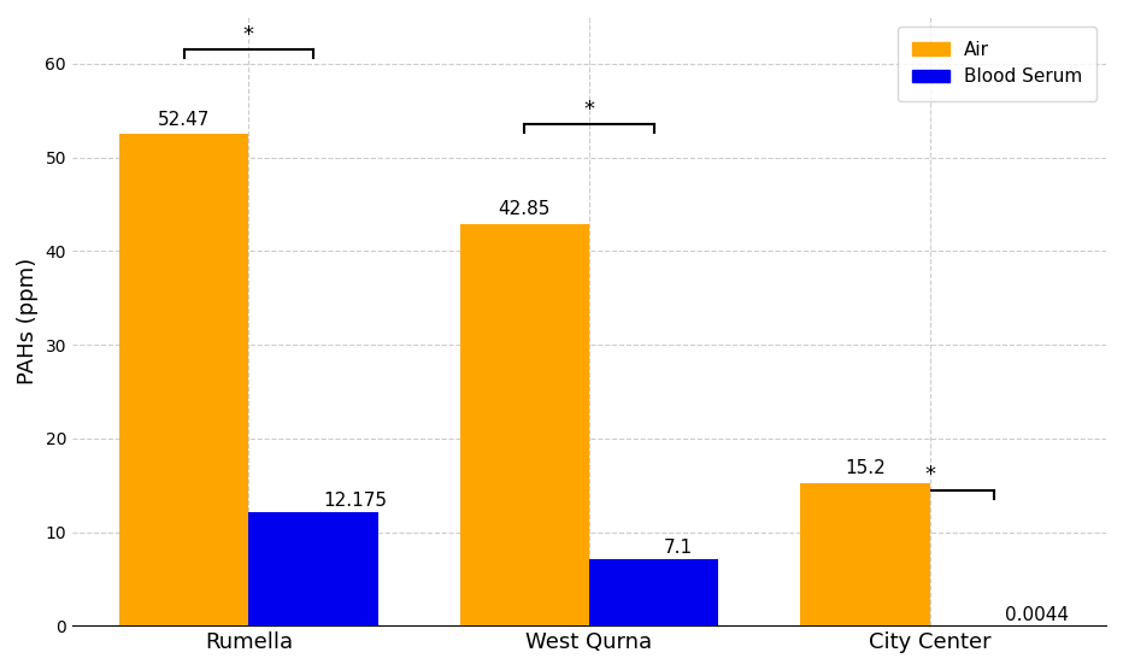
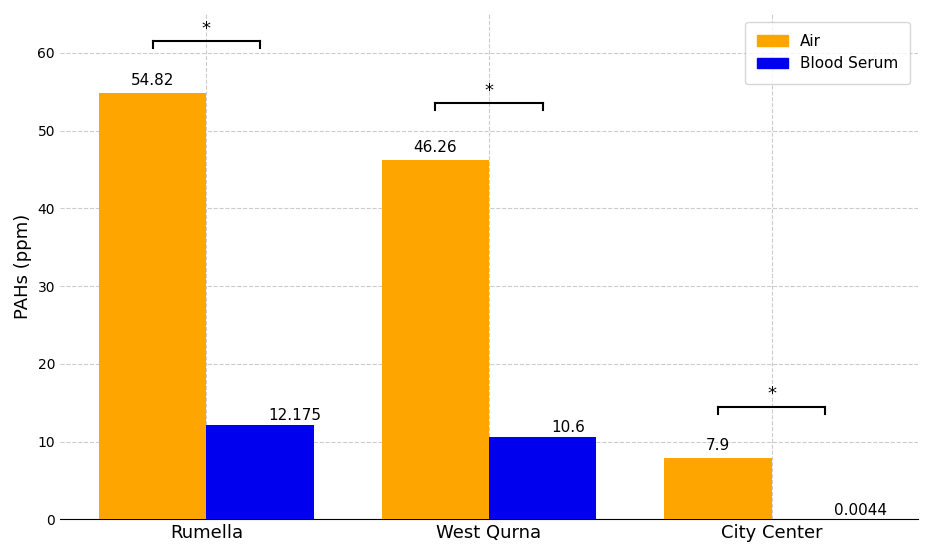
Air/Rumella: 52.47 -> 54.82
Air/West Qurna: 42.85 -> 46.26
Blood Serum/West Qurna: 7.1 -> 10.6
Air/City Center: 15.2 -> 7.9
